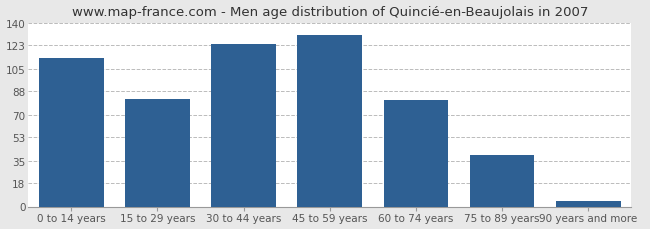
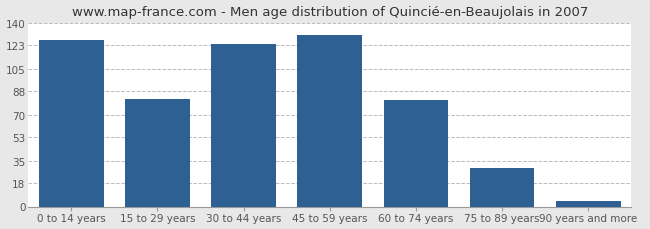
0 to 14 years: 113 -> 127
75 to 89 years: 39 -> 29
